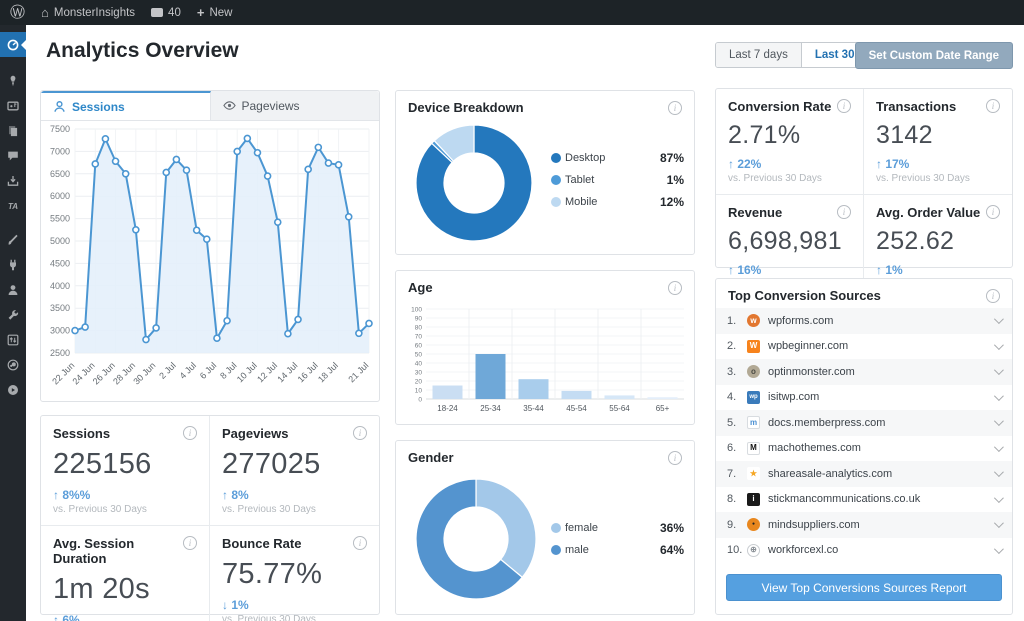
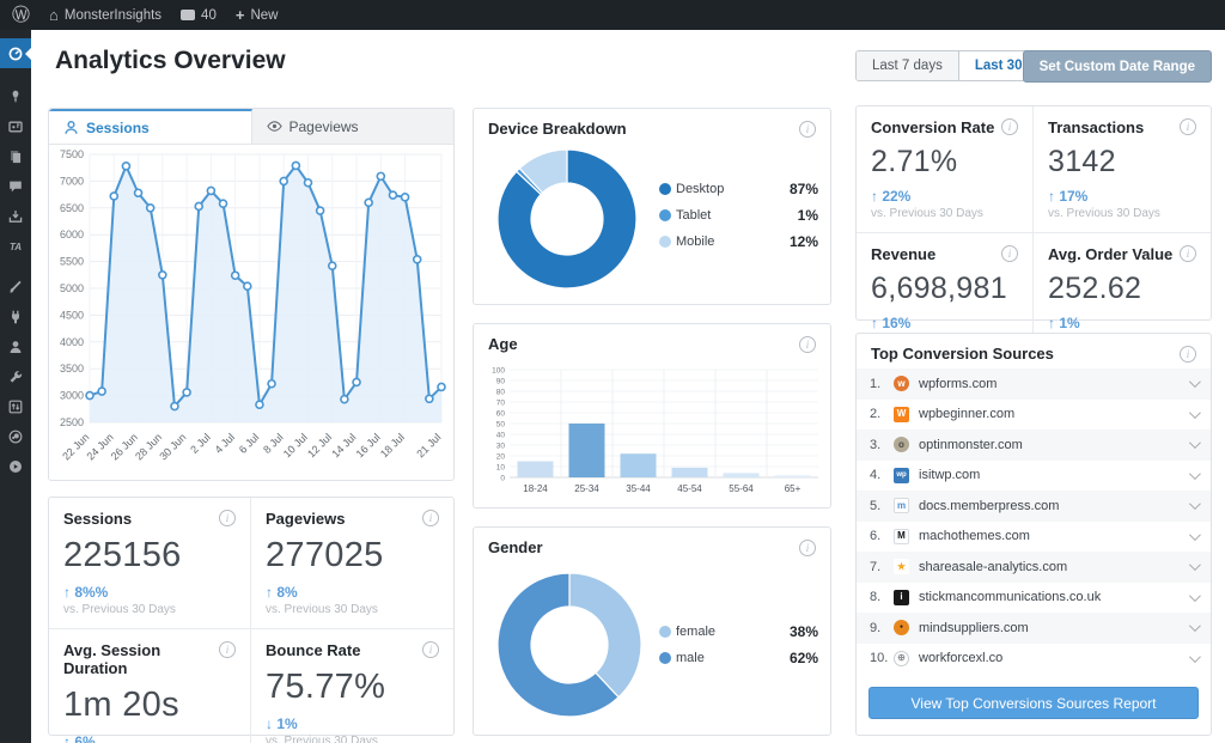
Gender/female: 36% -> 38%
Gender/male: 64% -> 62%
